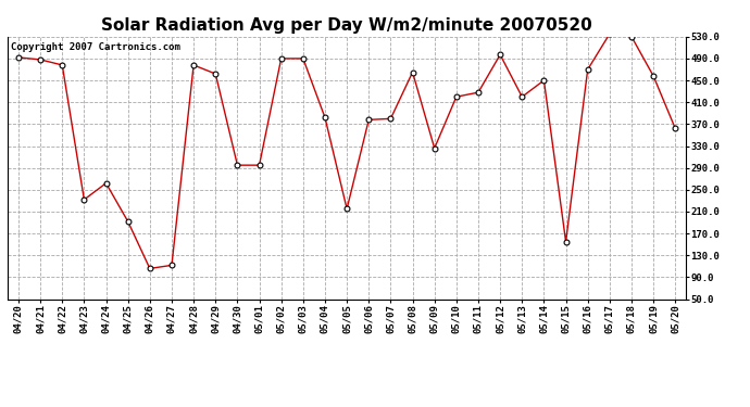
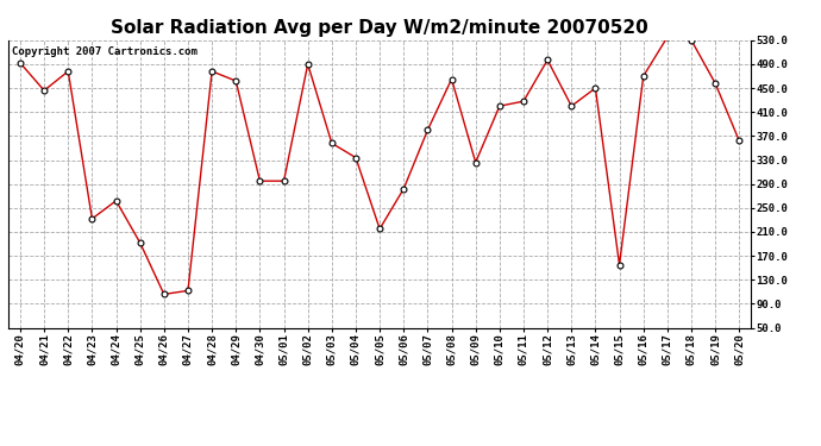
04/21: 488 -> 446
05/03: 490 -> 358
05/04: 382 -> 334
05/06: 378 -> 282
